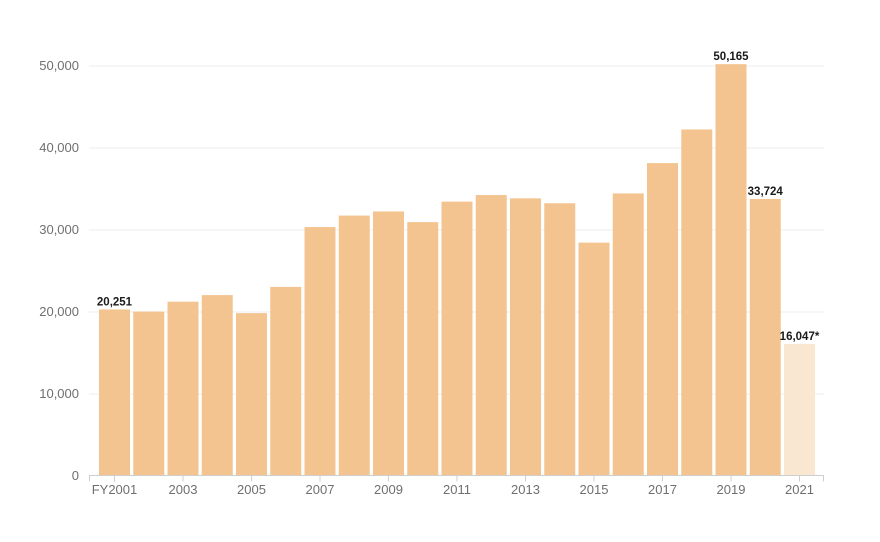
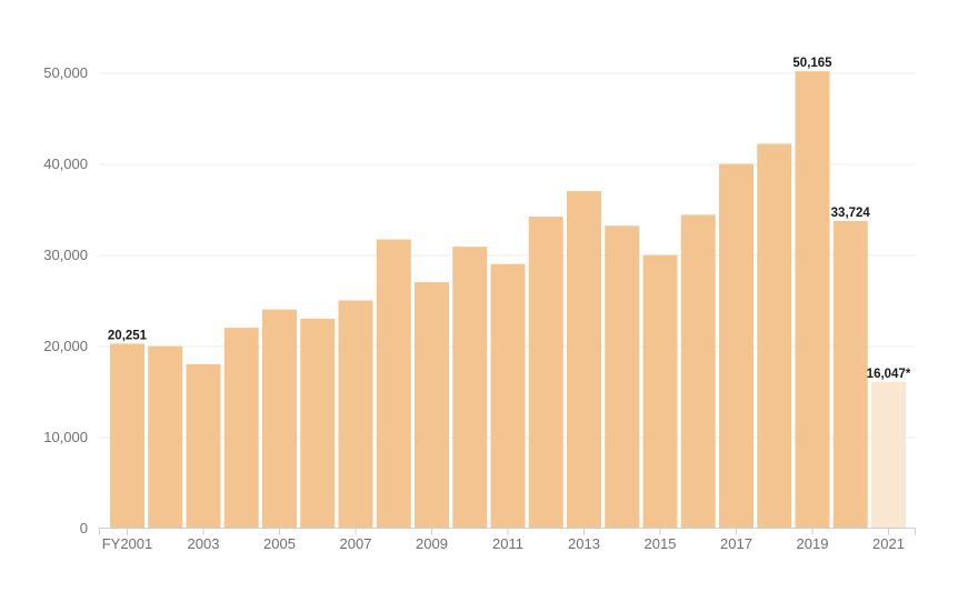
2003: 21000 -> 18000
2005: 20000 -> 24000
2007: 30000 -> 25000
2009: 32000 -> 27000
2011: 33000 -> 29000
2013: 34000 -> 37000
2015: 28000 -> 30000
2017: 38000 -> 40000
